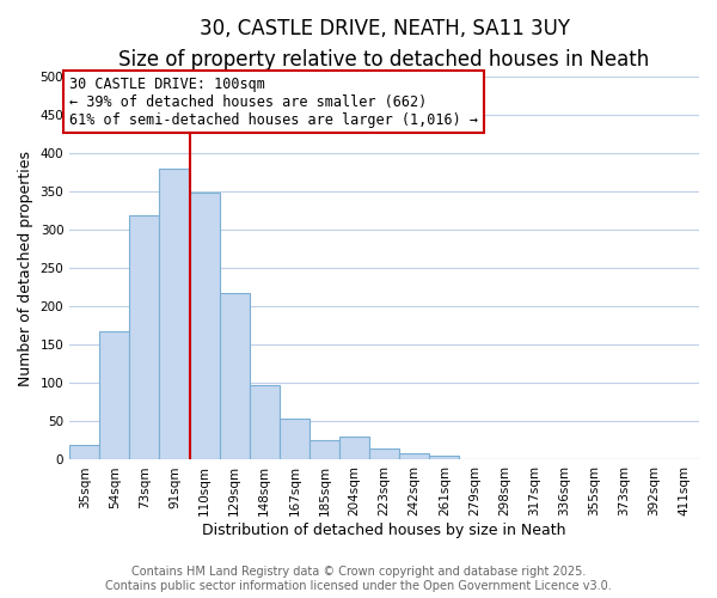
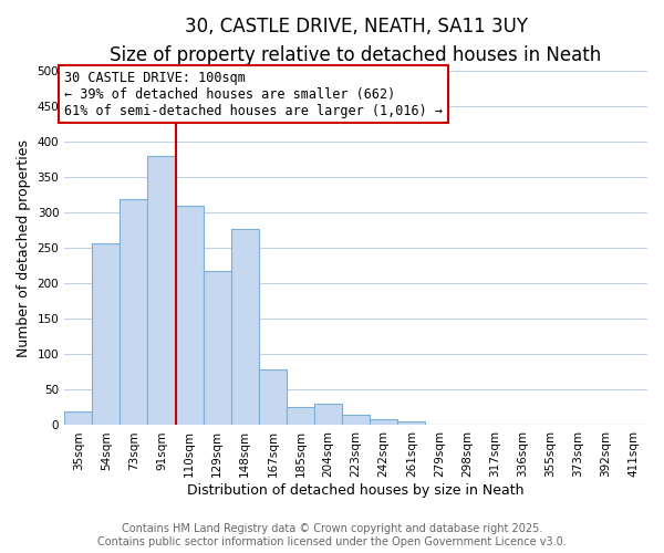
54sqm: 167 -> 256
110sqm: 348 -> 310
148sqm: 97 -> 276
167sqm: 54 -> 78
